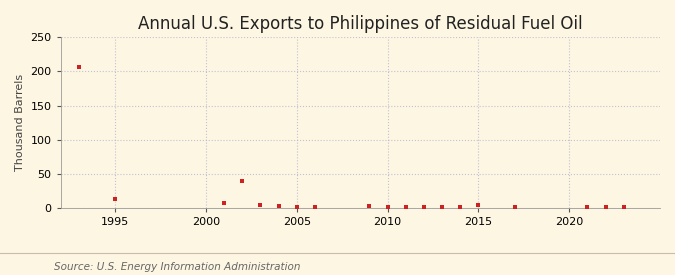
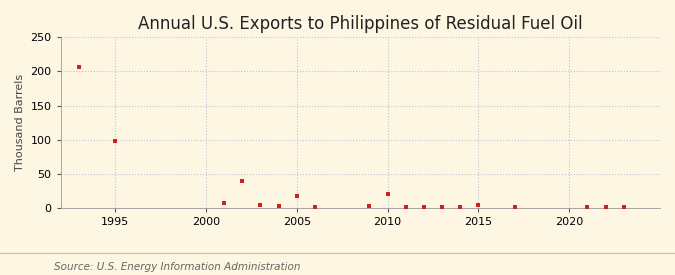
1995: 13 -> 98
2005: 2 -> 18
2010: 2 -> 20
